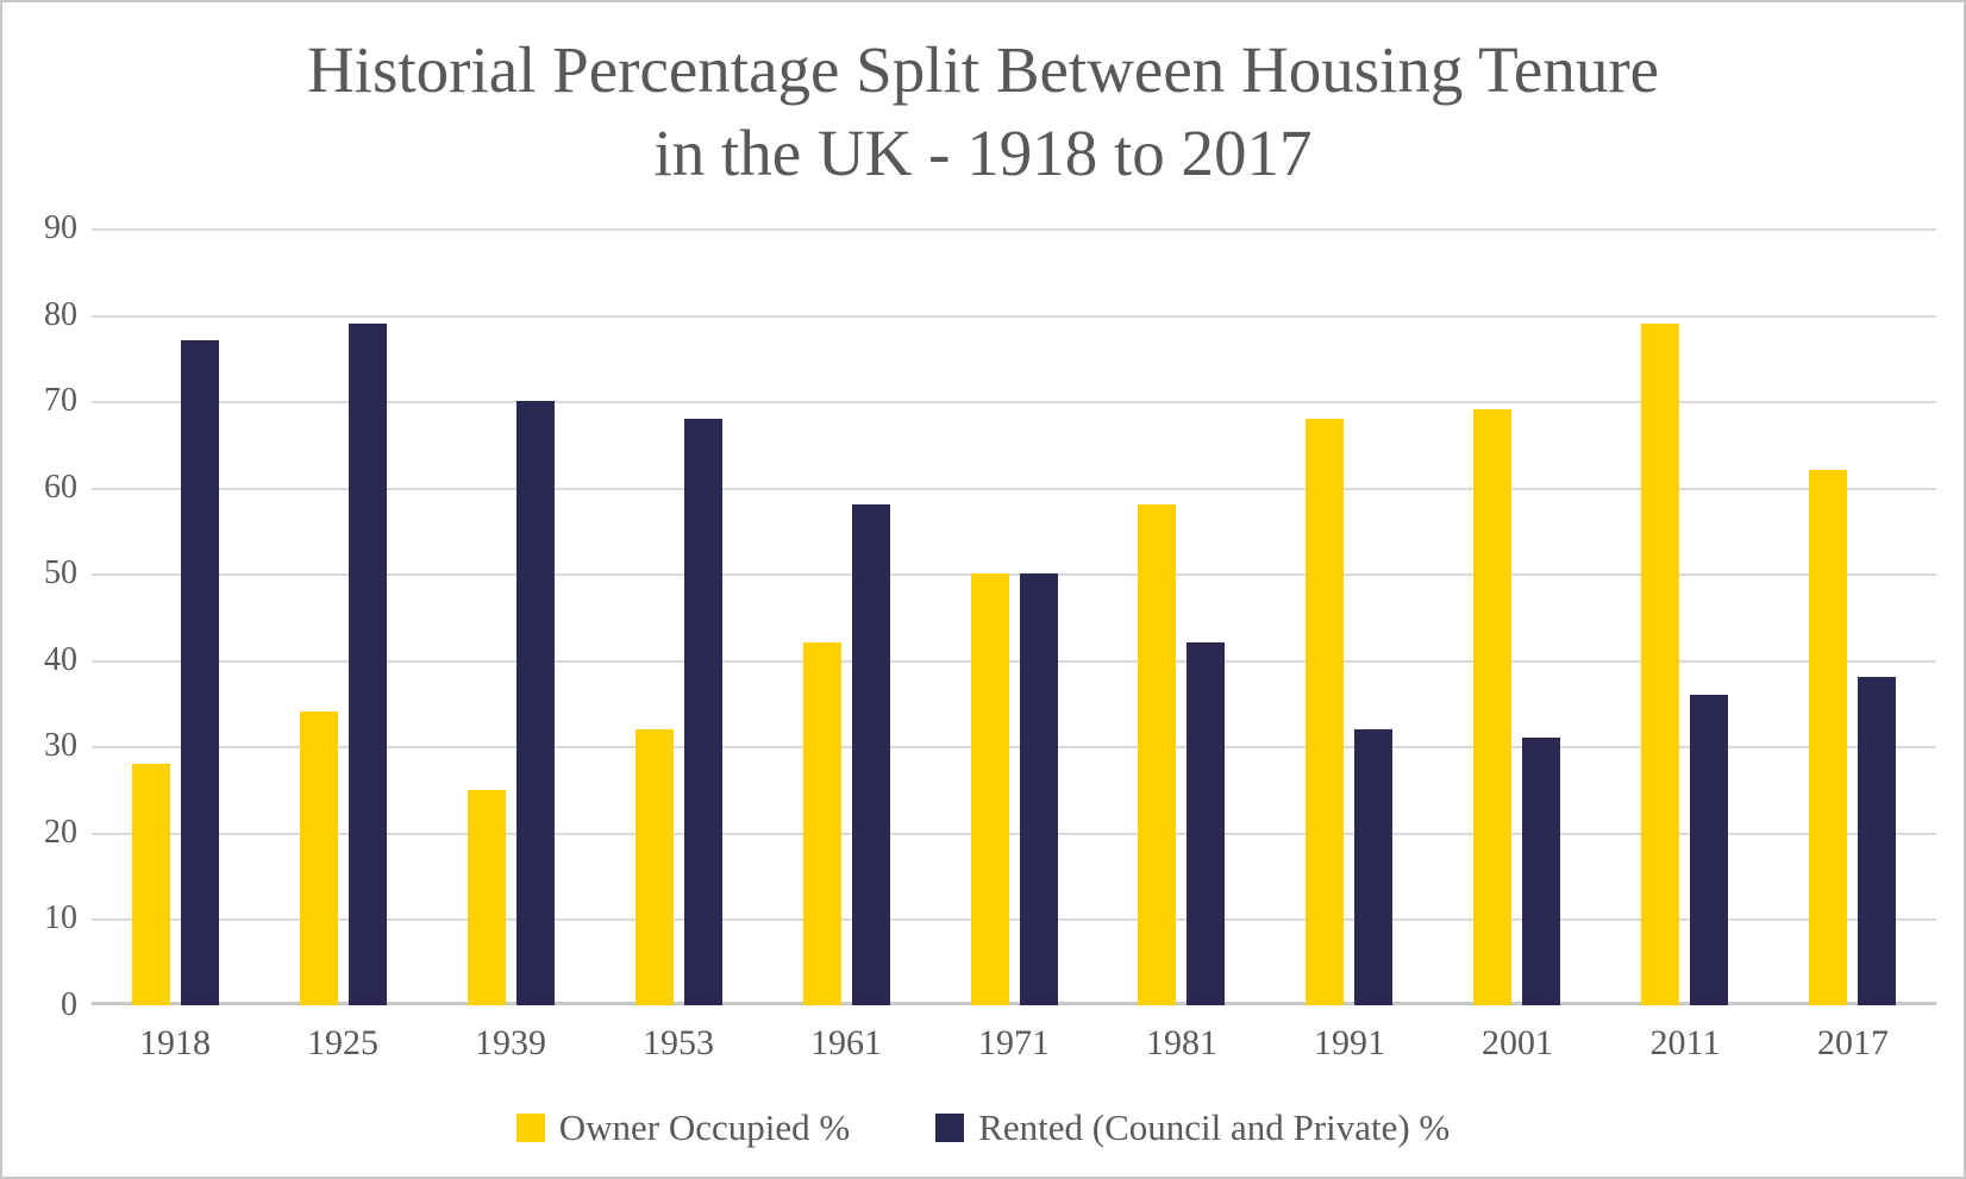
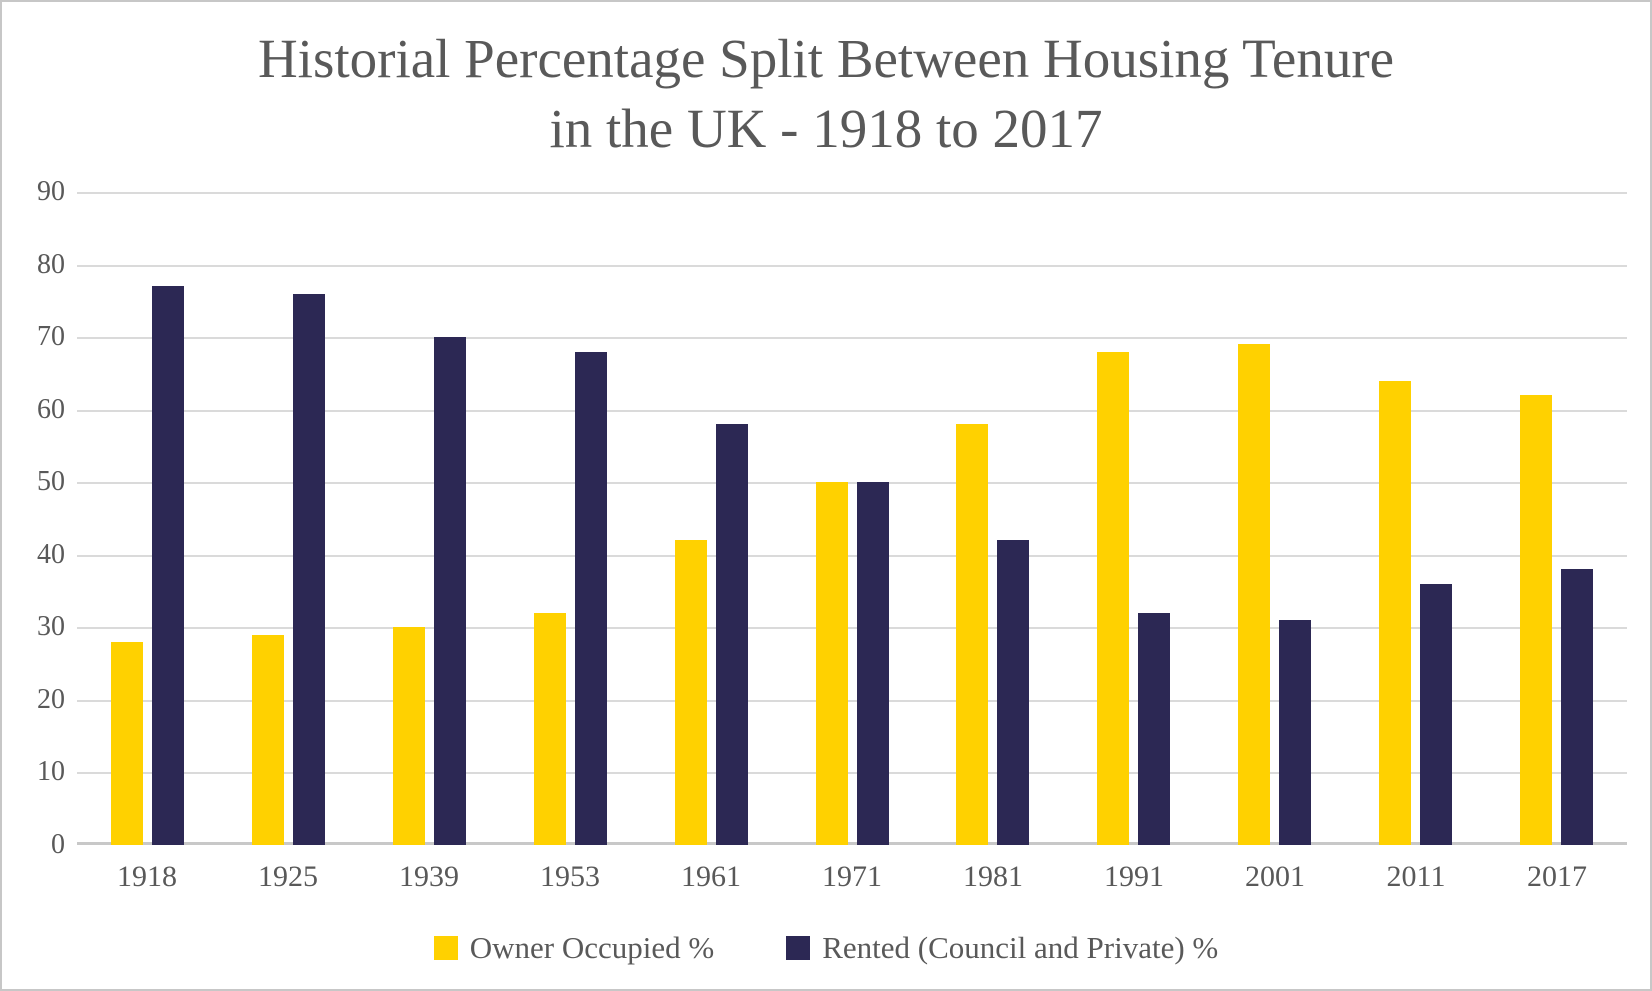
Owner Occupied %/1925: 34 -> 29
Rented (Council and Private) %/1925: 79 -> 76
Owner Occupied %/1939: 25 -> 30
Owner Occupied %/2011: 79 -> 64
